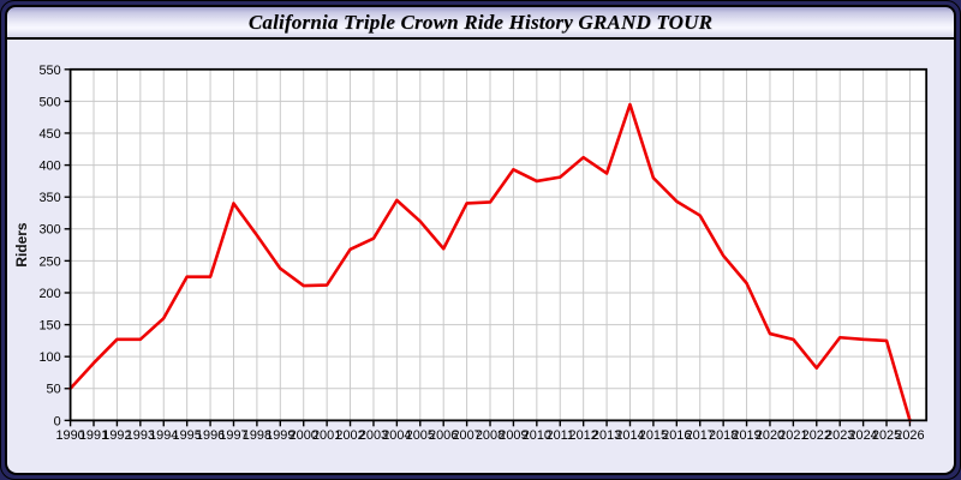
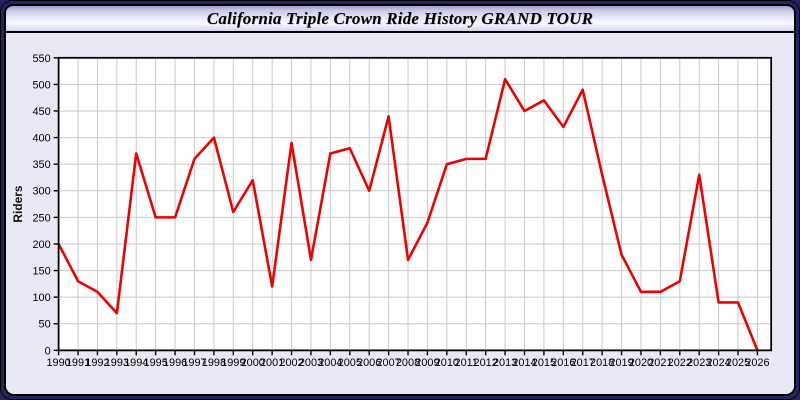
1990: 50 -> 200
1991: 90 -> 130
1992: 130 -> 110
1993: 130 -> 70
1994: 160 -> 370
1995: 220 -> 250
1996: 220 -> 250
1997: 340 -> 360
1998: 290 -> 400
1999: 240 -> 260
2000: 210 -> 320
2001: 210 -> 120
2002: 270 -> 390
2003: 280 -> 170
2004: 340 -> 370
2005: 310 -> 380
2006: 270 -> 300
2007: 340 -> 440
2008: 340 -> 170
2009: 390 -> 240
2010: 380 -> 350
2011: 380 -> 360
2012: 410 -> 360
2013: 390 -> 510
2014: 500 -> 450
2015: 380 -> 470
2016: 340 -> 420
2017: 320 -> 490
2018: 260 -> 330
2019: 220 -> 180
2020: 140 -> 110
2021: 130 -> 110
2022: 80 -> 130
2023: 130 -> 330
2024: 130 -> 90
2025: 120 -> 90
